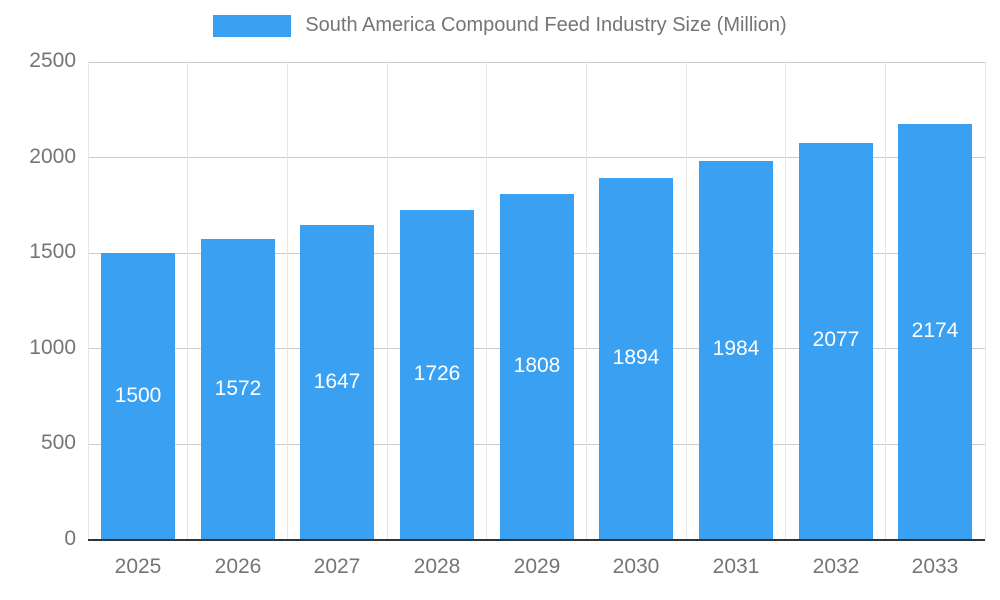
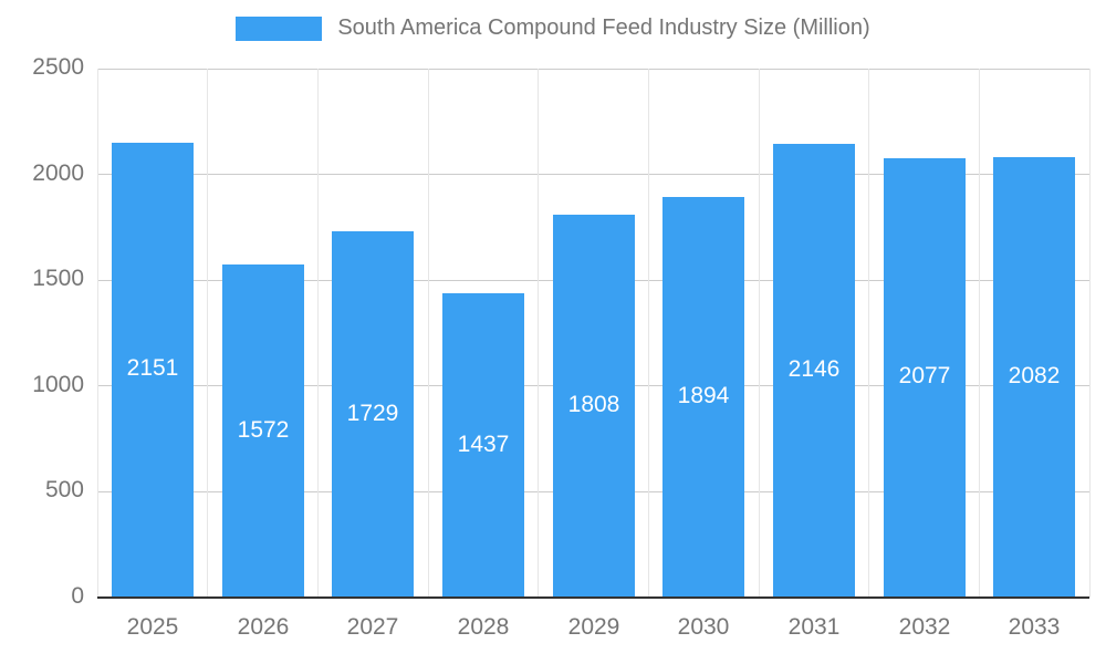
2025: 1500 -> 2151
2027: 1647 -> 1729
2028: 1726 -> 1437
2031: 1984 -> 2146
2033: 2174 -> 2082
